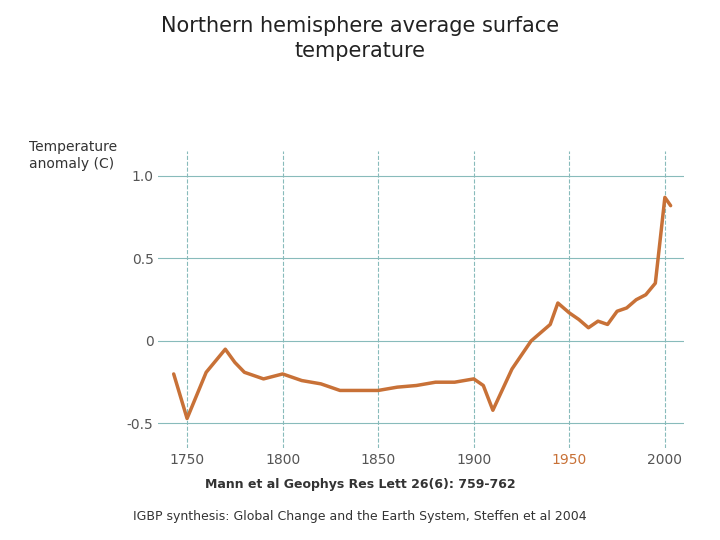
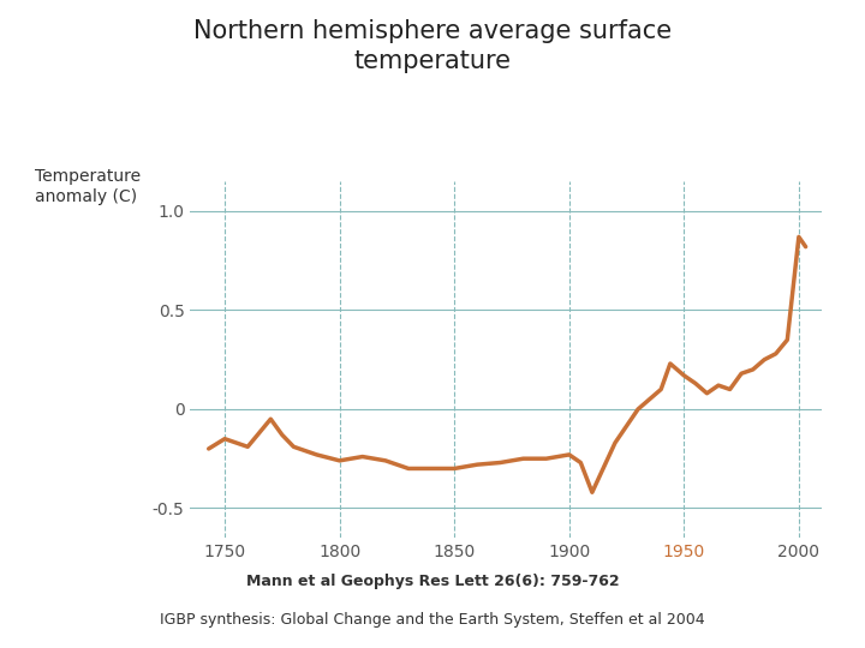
1750: -0.47 -> -0.15
1800: -0.20 -> -0.26
